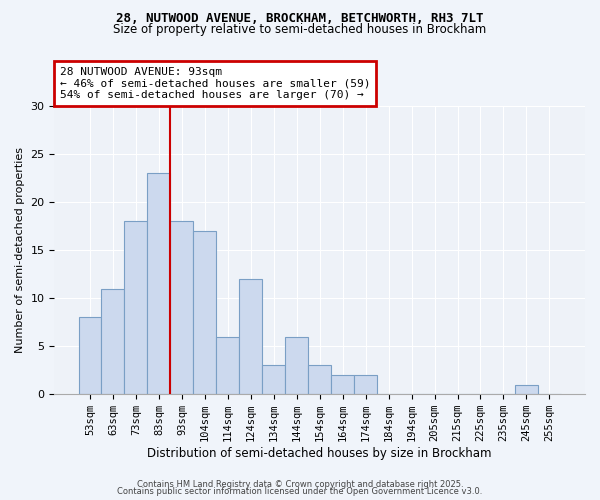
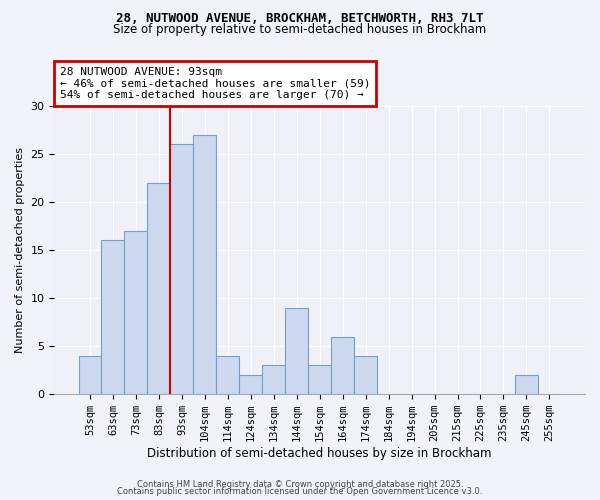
53sqm: 8 -> 4
63sqm: 11 -> 16
73sqm: 18 -> 17
83sqm: 23 -> 22
93sqm: 18 -> 26
104sqm: 17 -> 27
114sqm: 6 -> 4
124sqm: 12 -> 2
144sqm: 6 -> 9
164sqm: 2 -> 6
174sqm: 2 -> 4
245sqm: 1 -> 2
